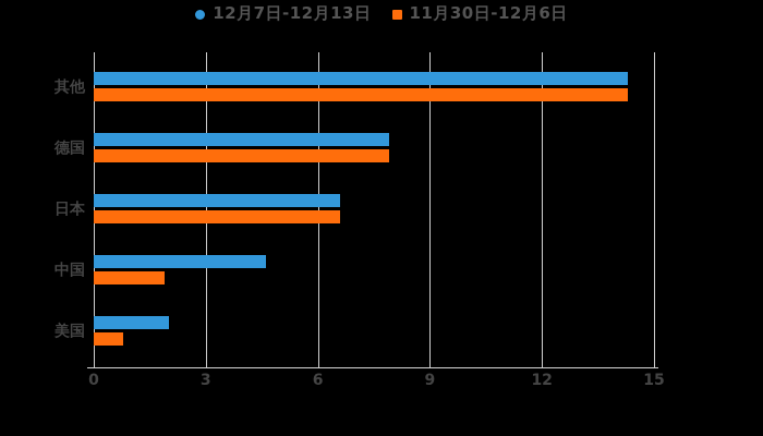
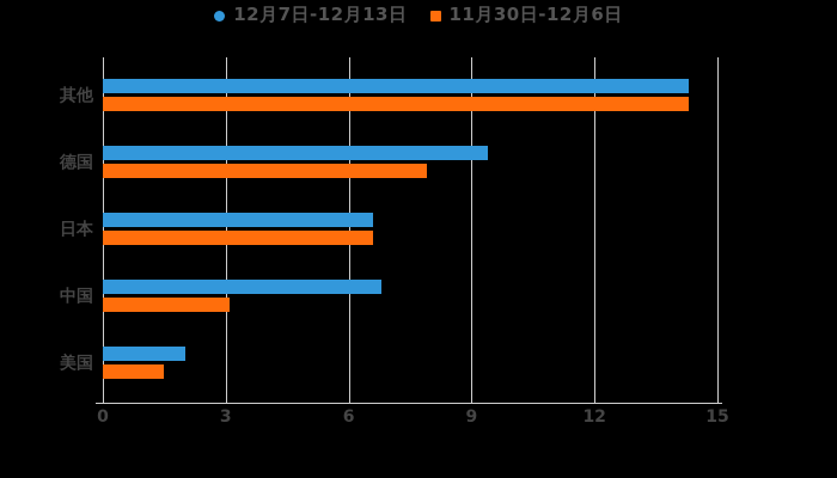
12月7日-12月13日/德国: 7.9 -> 9.4
12月7日-12月13日/中国: 4.6 -> 6.8
11月30日-12月6日/中国: 1.9 -> 3.1
11月30日-12月6日/美国: 0.8 -> 1.5
